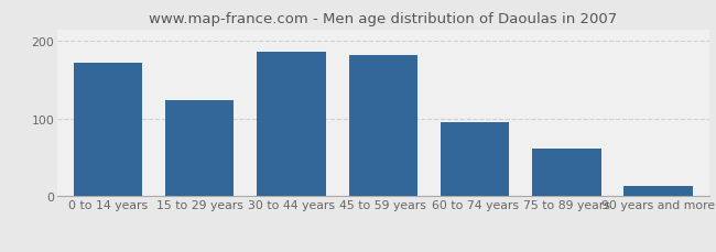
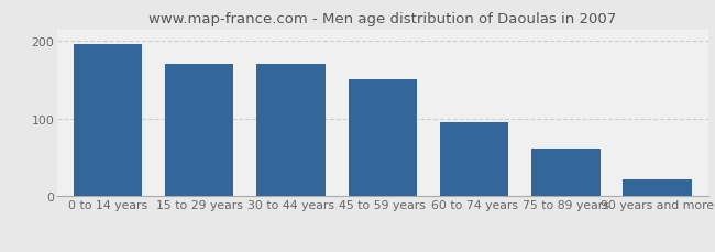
0 to 14 years: 172 -> 196
15 to 29 years: 124 -> 170
30 to 44 years: 186 -> 170
45 to 59 years: 182 -> 150
90 years and more: 14 -> 22
